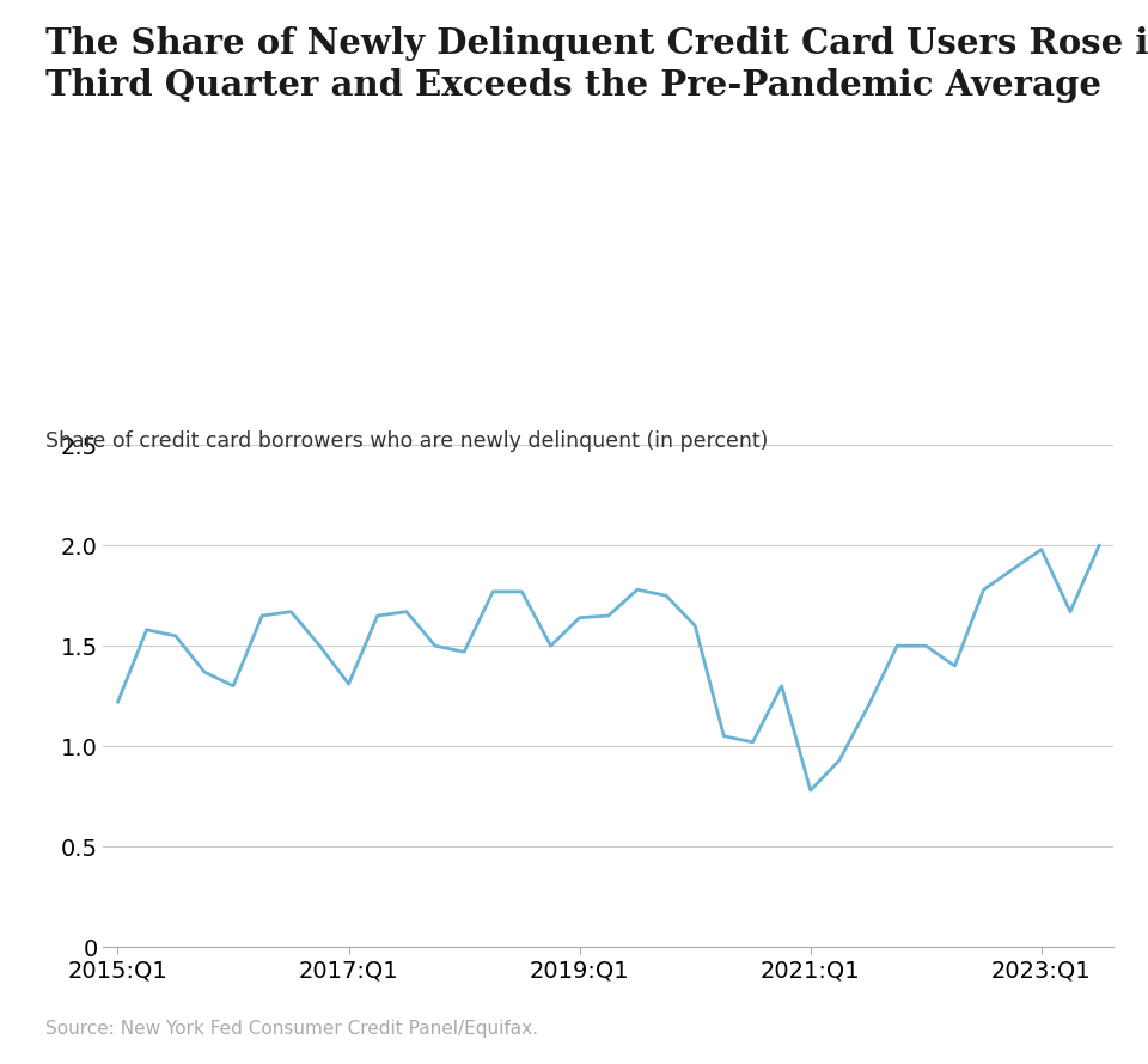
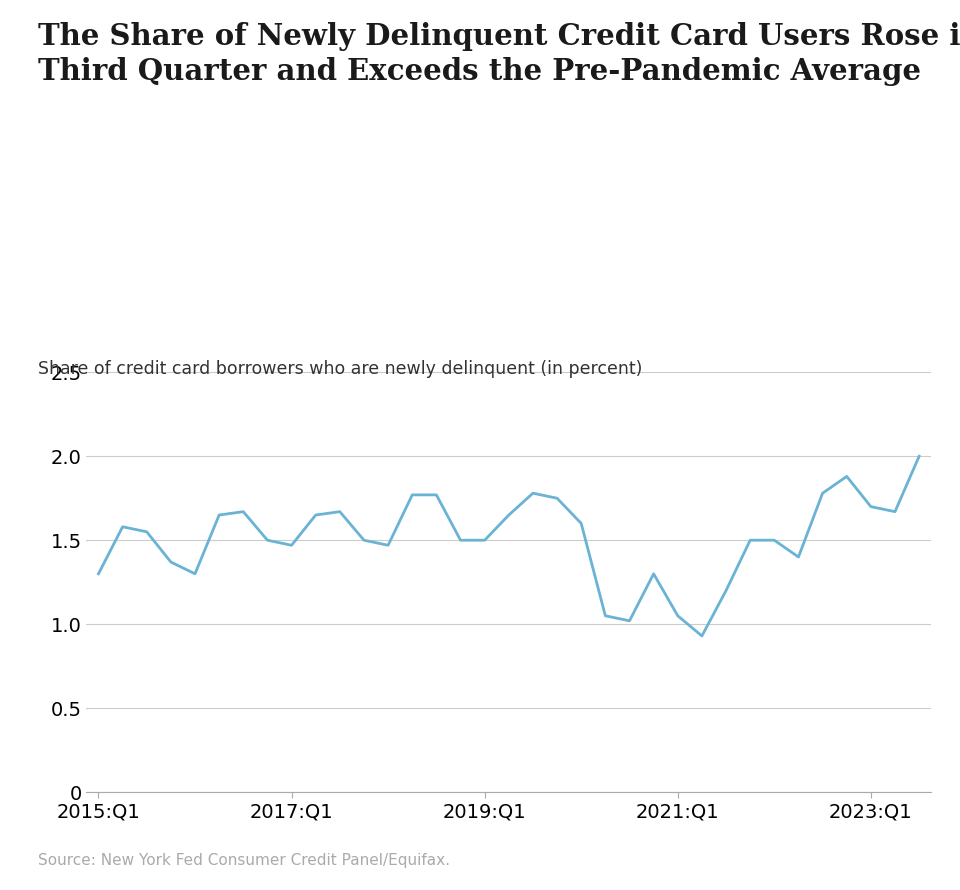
2015:Q1: 1.22 -> 1.30
2017:Q1: 1.31 -> 1.47
2019:Q1: 1.64 -> 1.50
2021:Q1: 0.78 -> 1.05
2023:Q1: 1.98 -> 1.70
